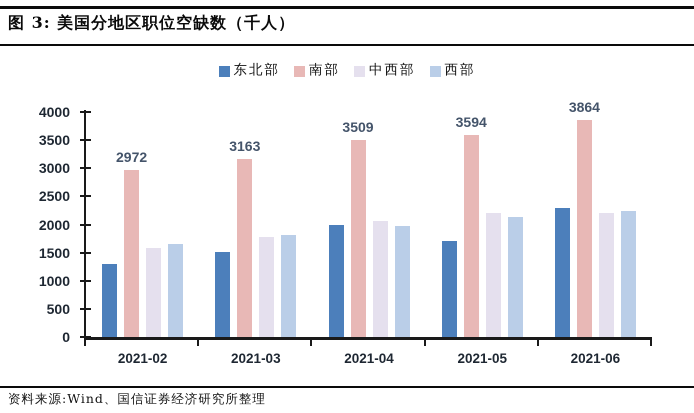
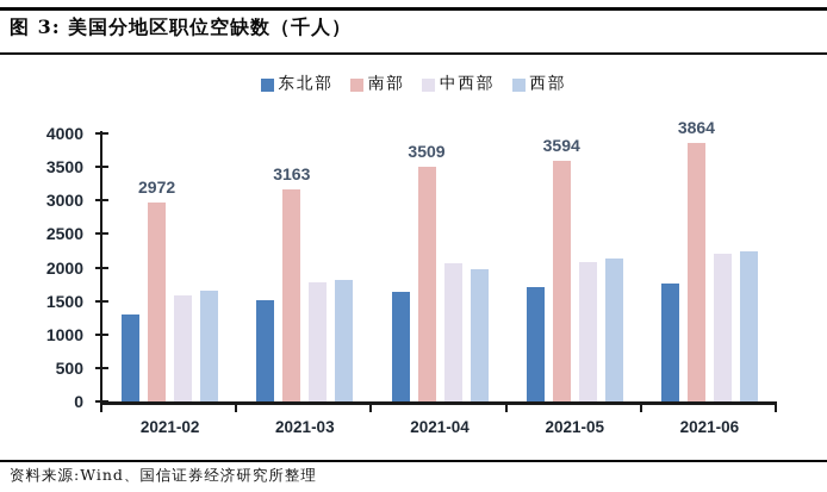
东北部/2021-04: 2000 -> 1600
中西部/2021-05: 2200 -> 2100
东北部/2021-06: 2300 -> 1800
